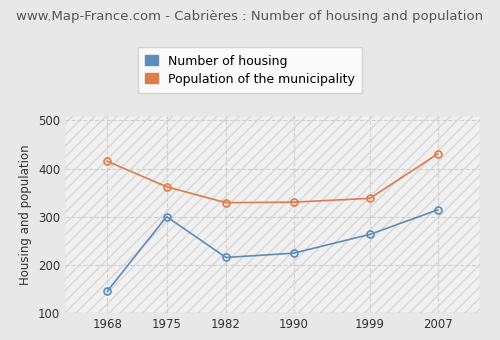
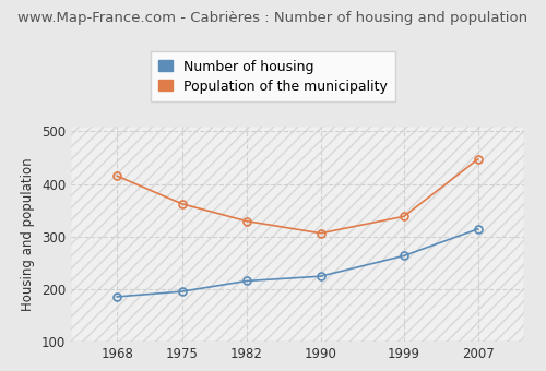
Number of housing/1968: 145 -> 185
Number of housing/1975: 300 -> 195
Population of the municipality/1990: 330 -> 306
Population of the municipality/2007: 430 -> 447
